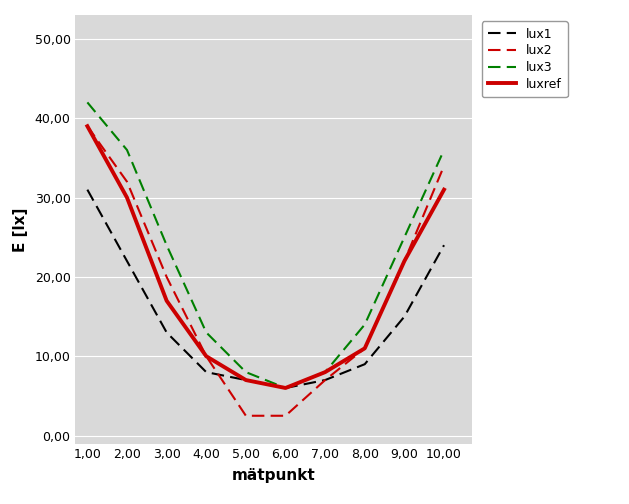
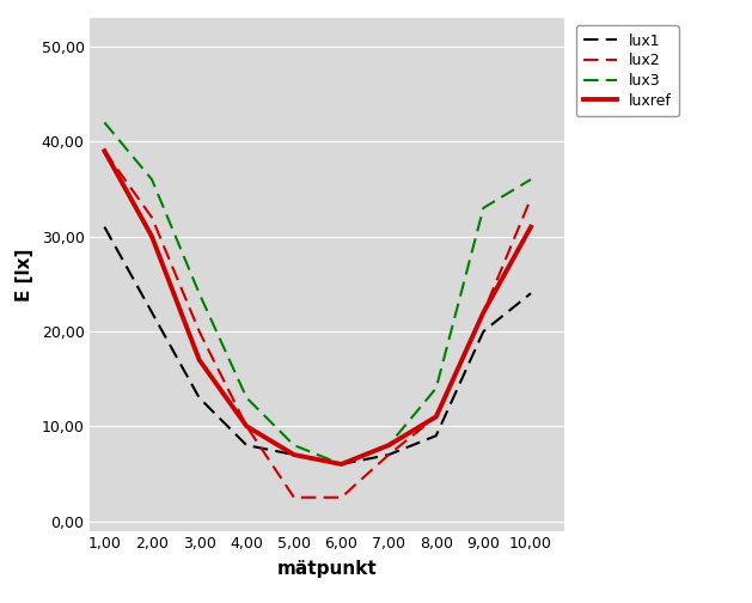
lux1/9,00: 15 -> 20
lux3/9,00: 25 -> 33
